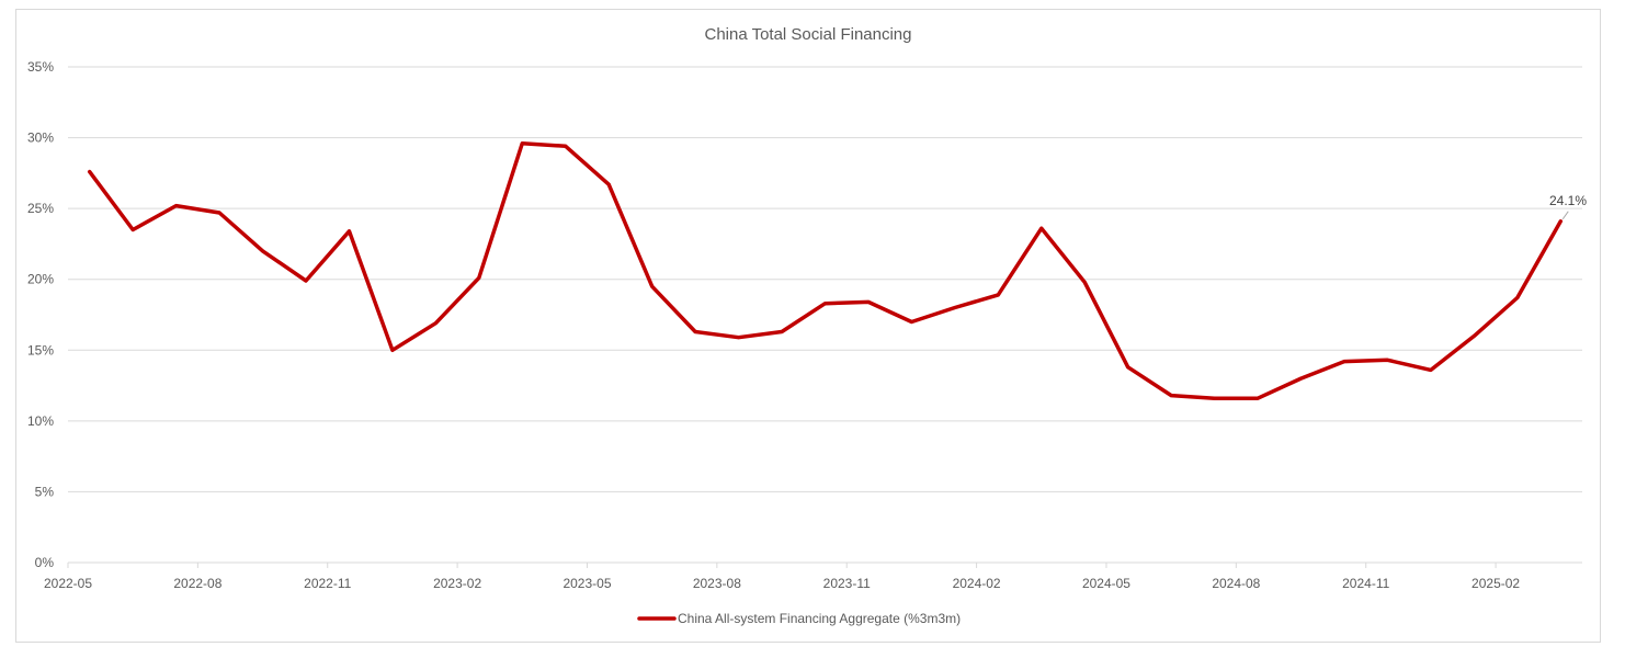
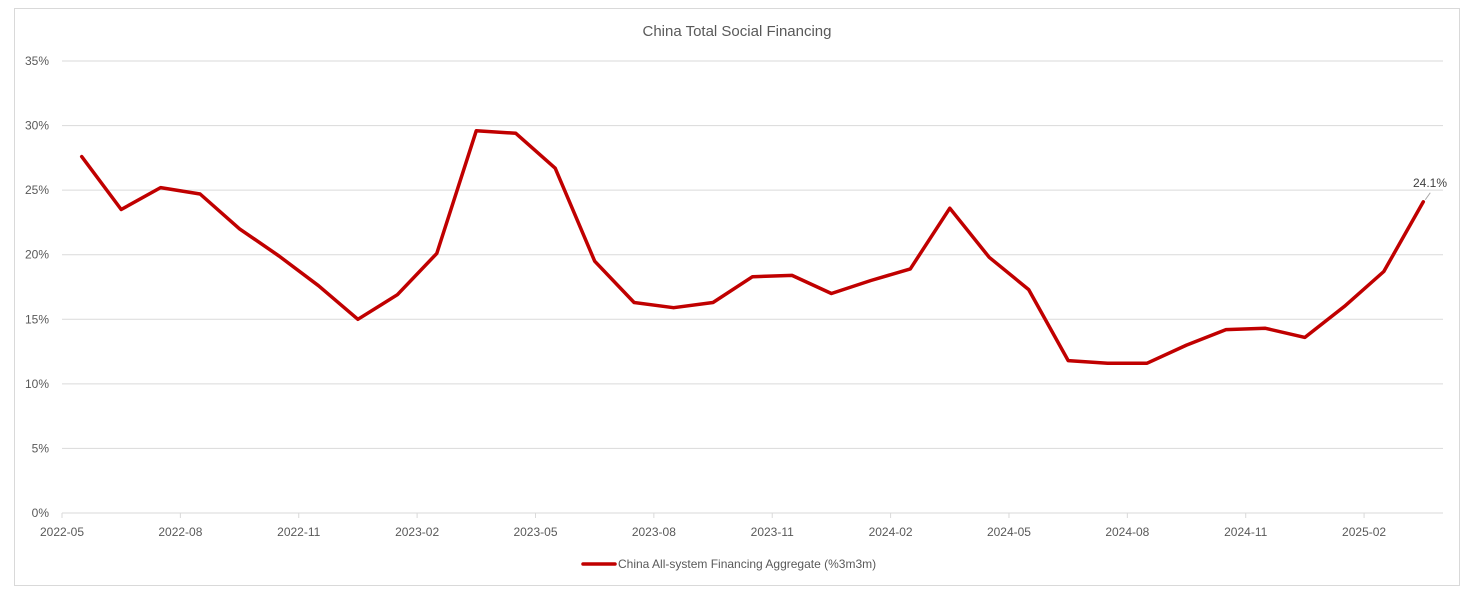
2022-11: 23.4% -> 17.6%
2024-05: 13.8% -> 17.3%
